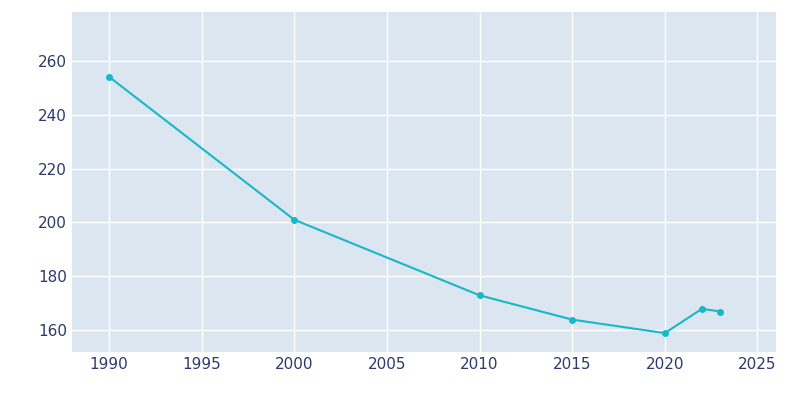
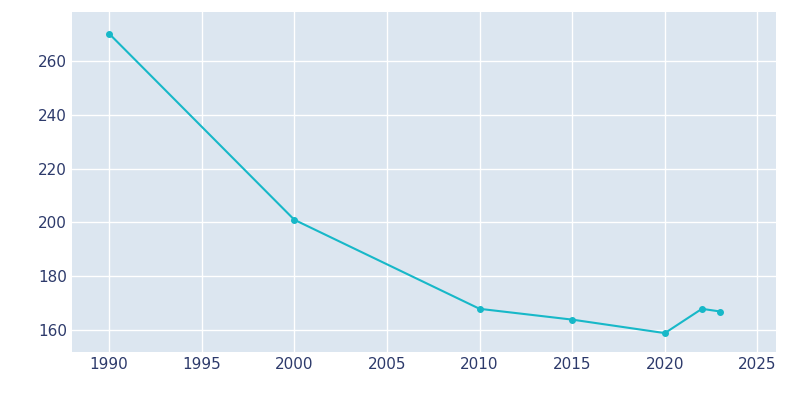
1990: 254 -> 270
2010: 173 -> 168
